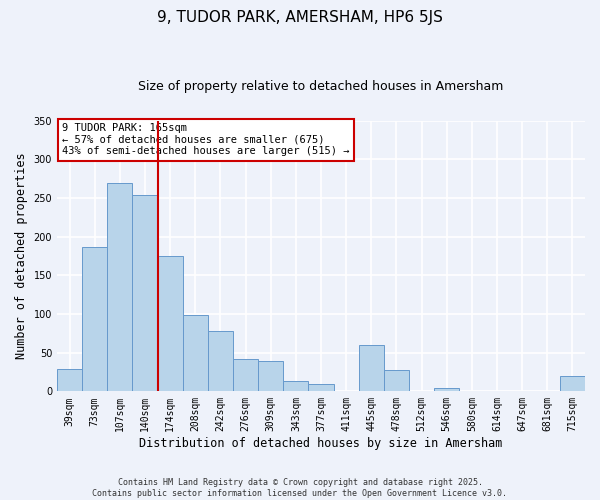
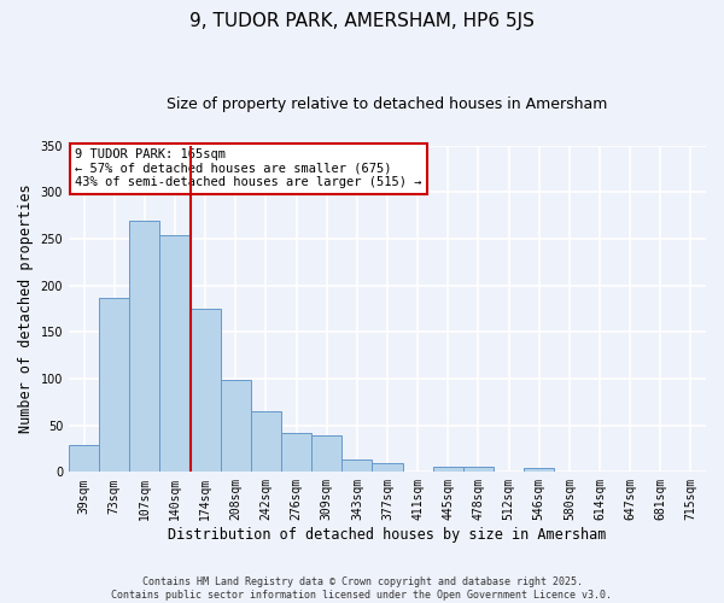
242sqm: 78 -> 65
445sqm: 60 -> 6
478sqm: 28 -> 5
715sqm: 20 -> 1
